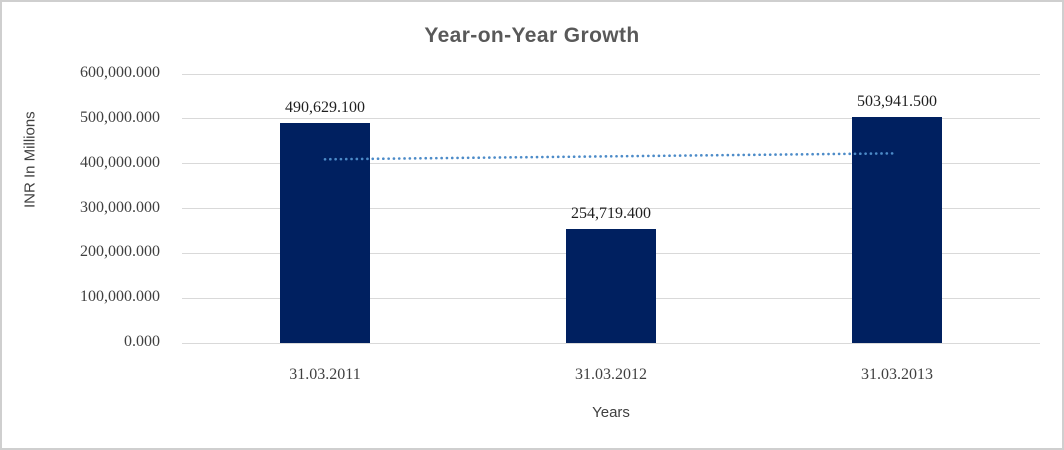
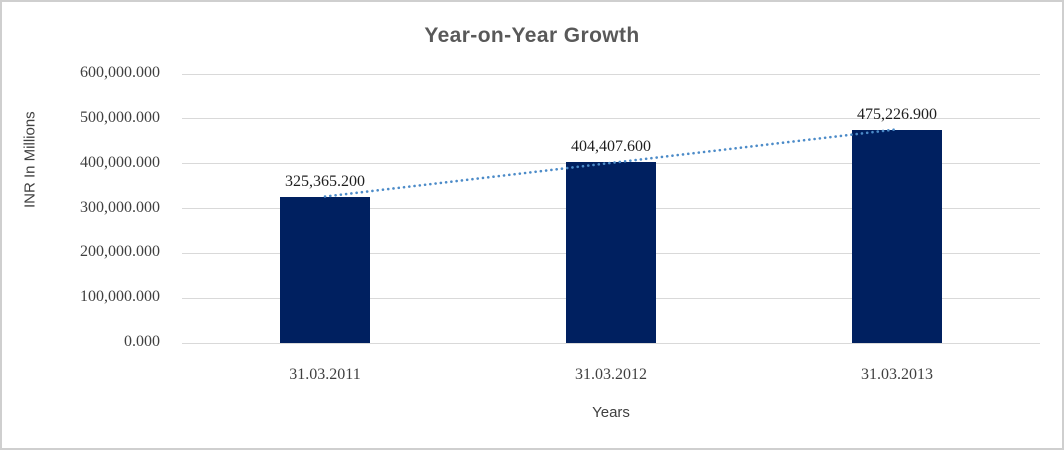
31.03.2011: 490,629.100 -> 325,365.200
31.03.2012: 254,719.400 -> 404,407.600
31.03.2013: 503,941.500 -> 475,226.900
